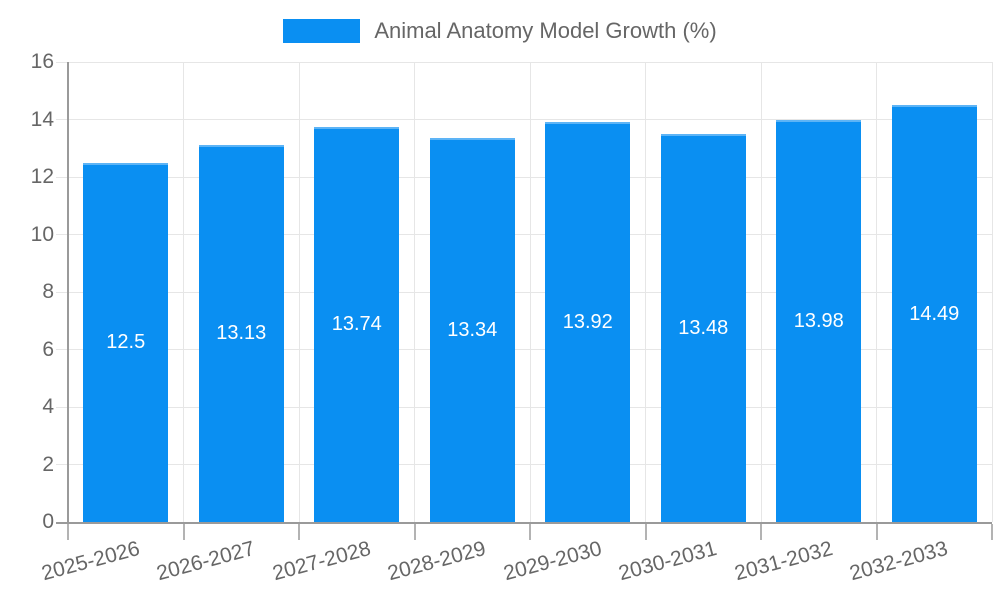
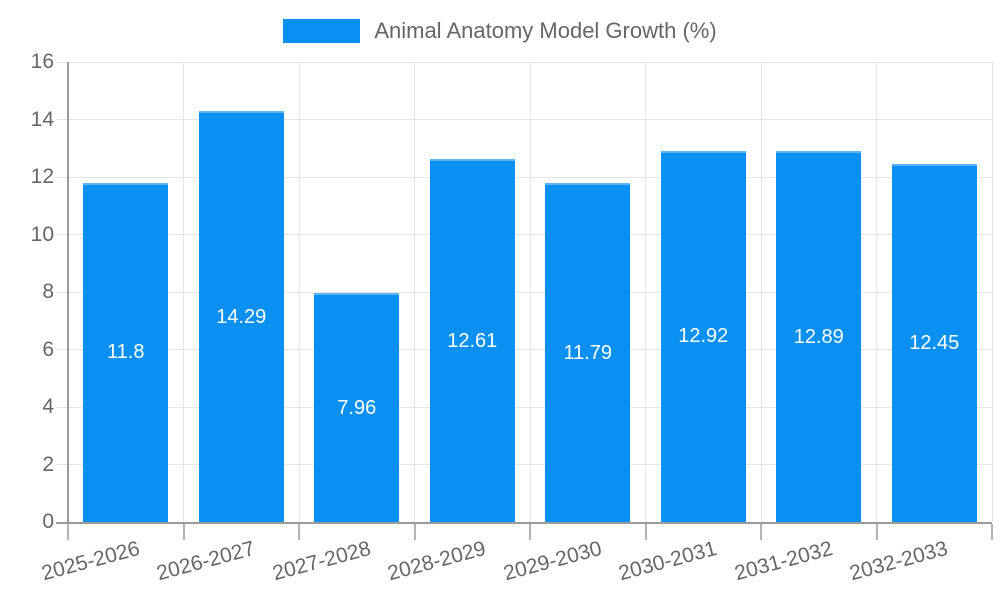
2025-2026: 12.5 -> 11.8
2026-2027: 13.13 -> 14.29
2027-2028: 13.74 -> 7.96
2028-2029: 13.34 -> 12.61
2029-2030: 13.92 -> 11.79
2030-2031: 13.48 -> 12.92
2031-2032: 13.98 -> 12.89
2032-2033: 14.49 -> 12.45
